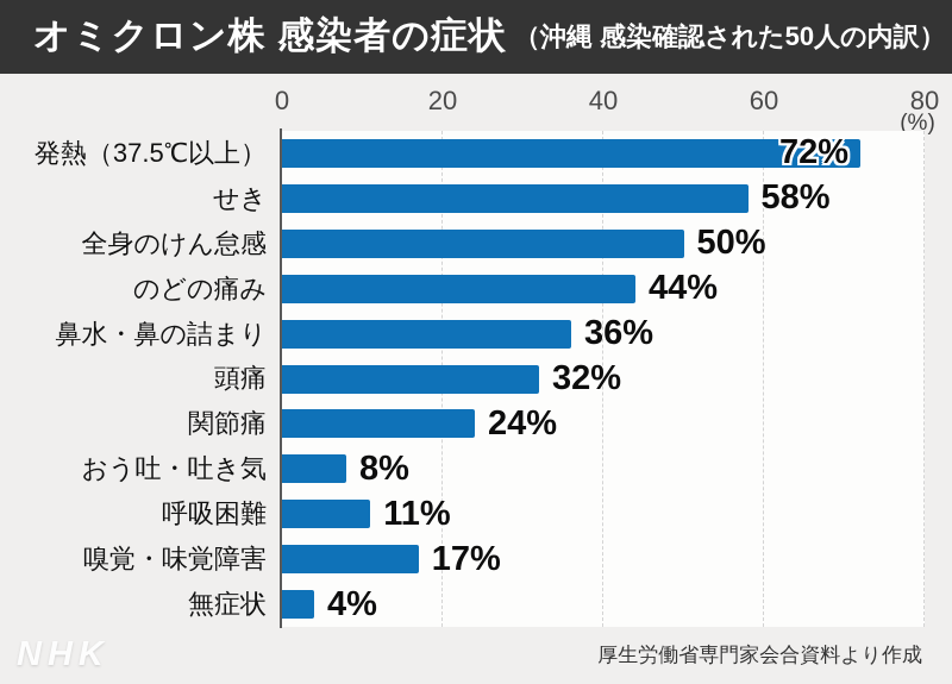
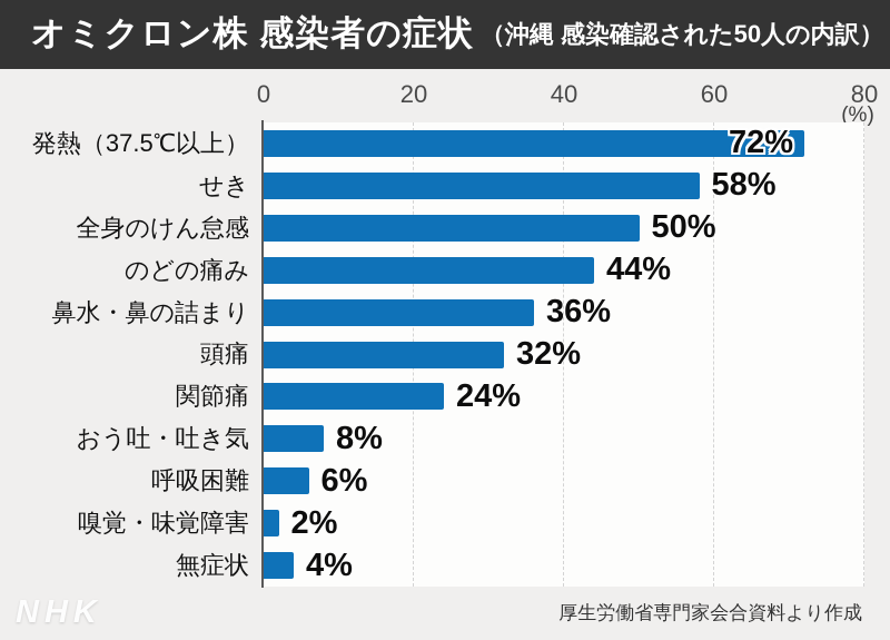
呼吸困難: 11% -> 6%
嗅覚・味覚障害: 17% -> 2%
